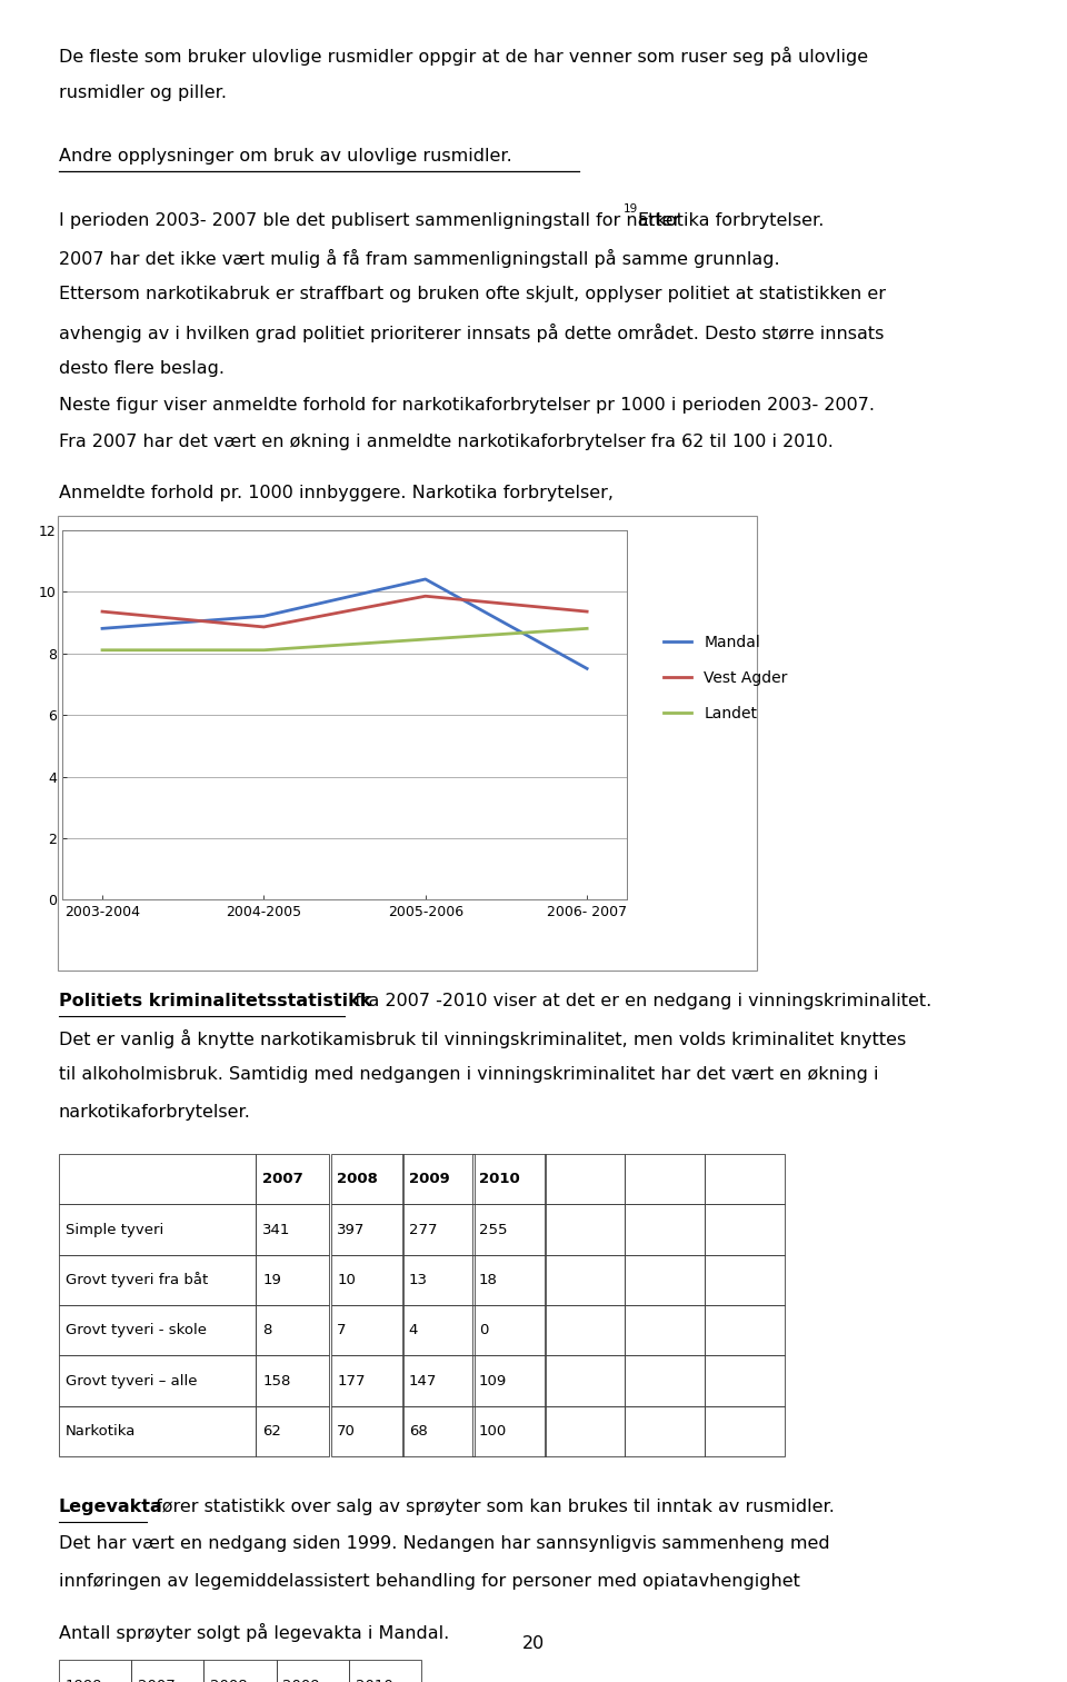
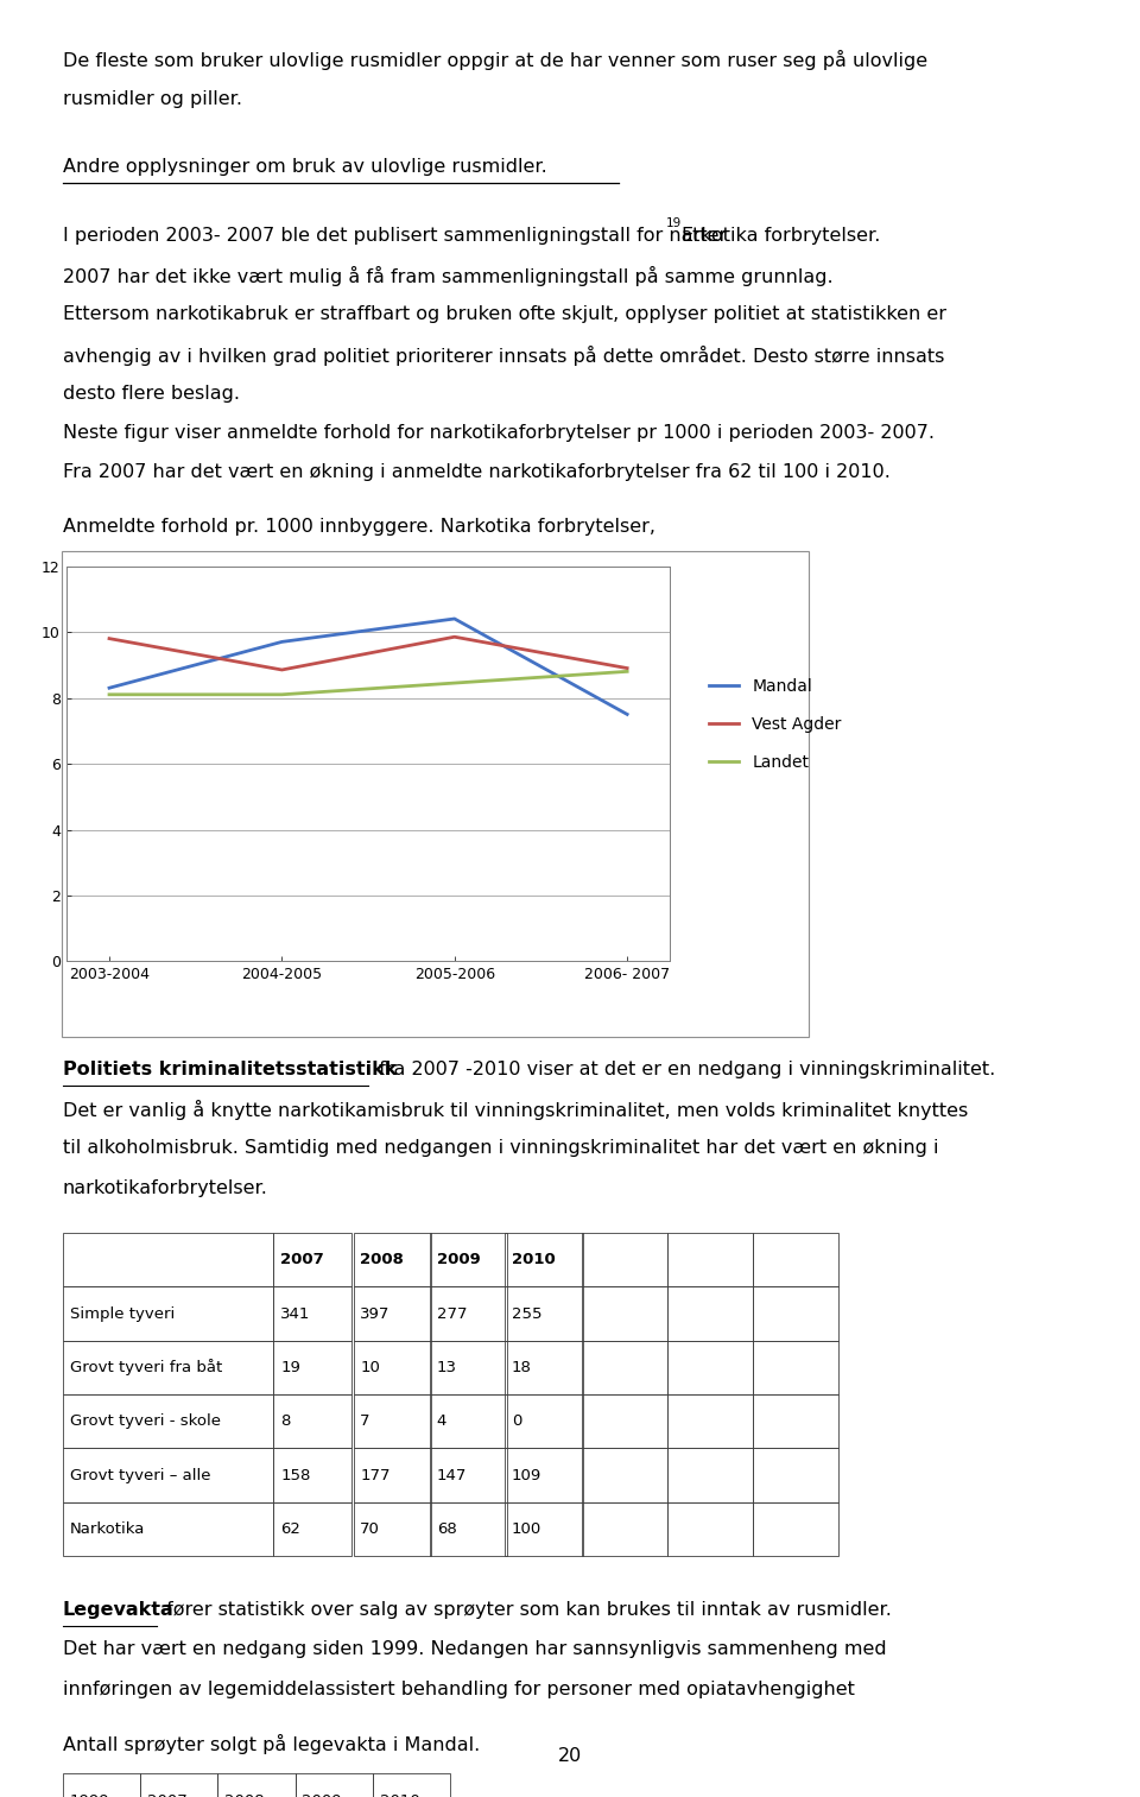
Mandal/2003-2004: 8.8 -> 8.3
Vest Agder/2003-2004: 9.35 -> 9.80
Mandal/2004-2005: 9.2 -> 9.7
Vest Agder/2006- 2007: 9.35 -> 8.90
